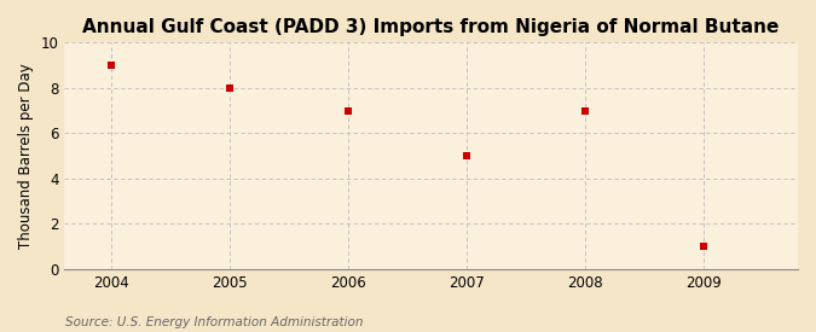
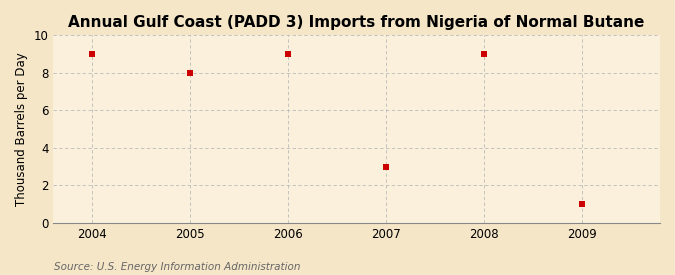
2006: 7 -> 9
2007: 5 -> 3
2008: 7 -> 9
